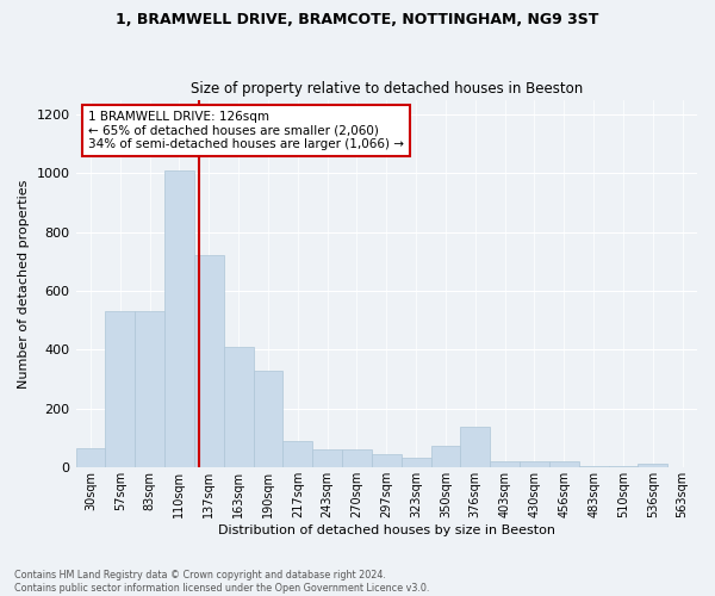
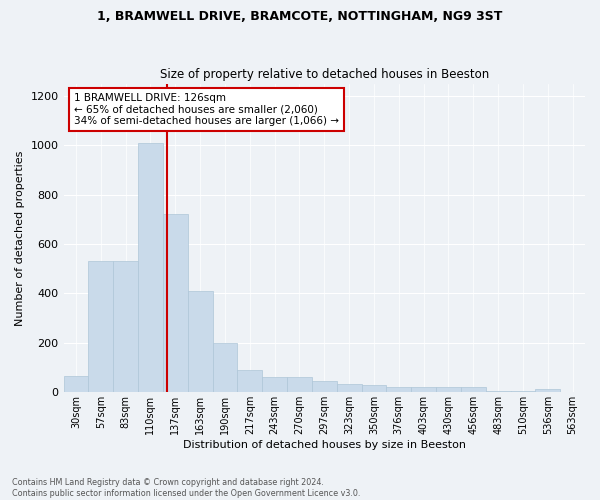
190sqm: 330 -> 200
350sqm: 75 -> 30
376sqm: 140 -> 20
